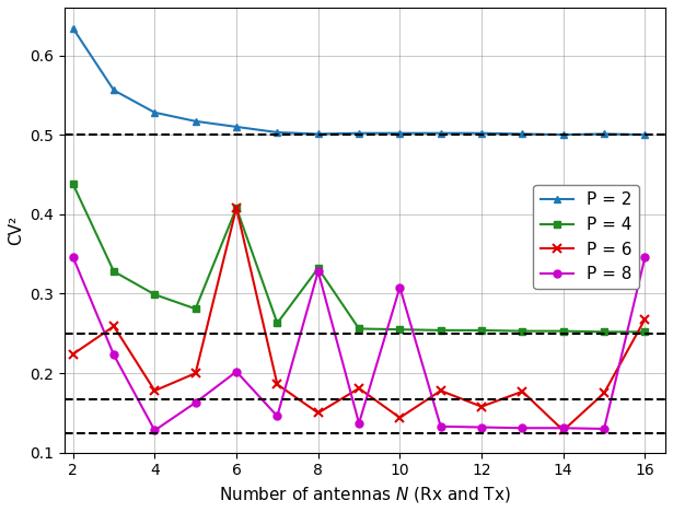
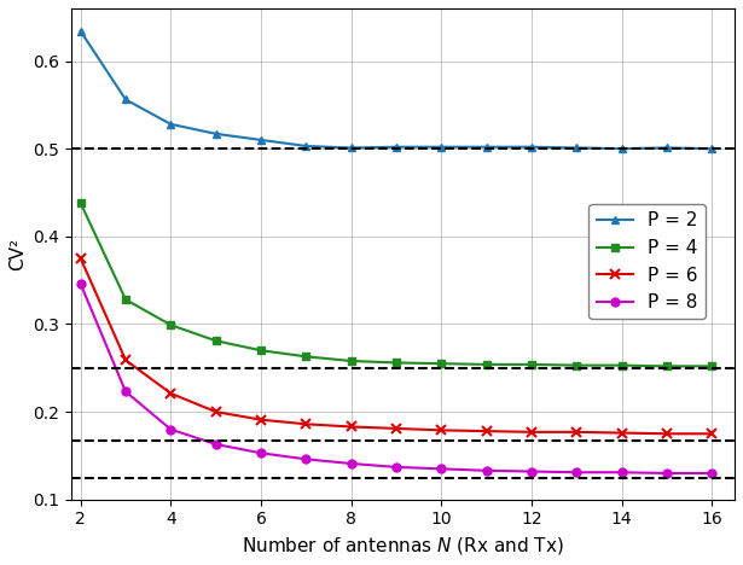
P = 6/2: 0.224 -> 0.375
P = 6/4: 0.178 -> 0.221
P = 8/4: 0.128 -> 0.180
P = 4/6: 0.408 -> 0.270
P = 6/6: 0.408 -> 0.191
P = 8/6: 0.202 -> 0.153
P = 4/8: 0.332 -> 0.258
P = 6/8: 0.150 -> 0.183
P = 8/8: 0.328 -> 0.141
P = 6/10: 0.144 -> 0.179
P = 8/10: 0.308 -> 0.135
P = 6/12: 0.158 -> 0.177
P = 6/14: 0.128 -> 0.176
P = 6/16: 0.268 -> 0.175
P = 8/16: 0.346 -> 0.130
